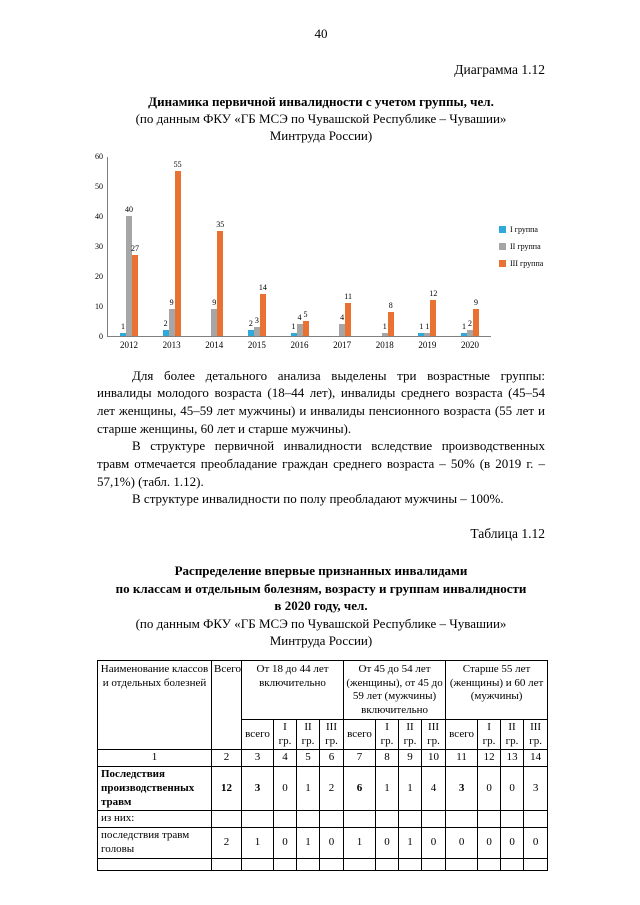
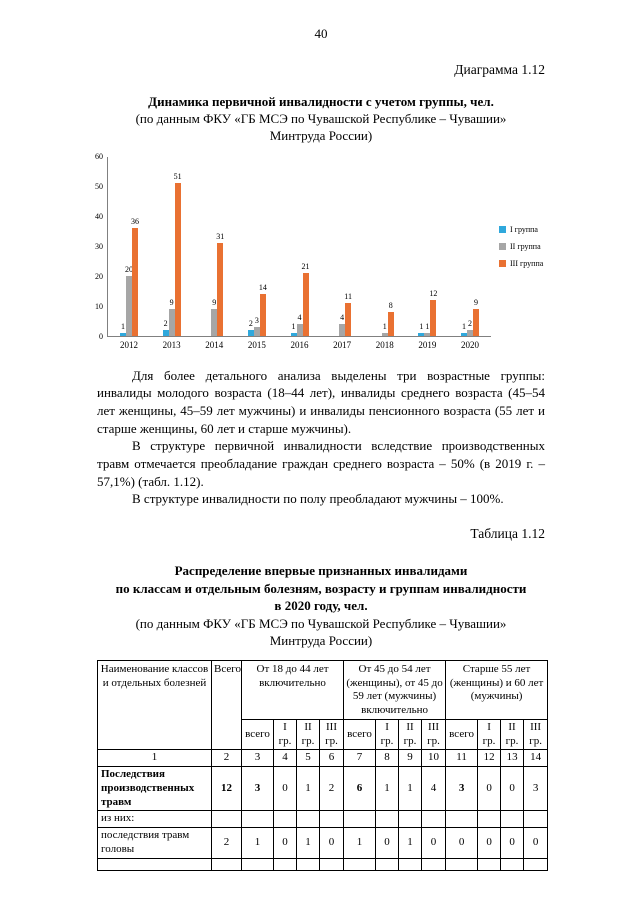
II группа/2012: 40 -> 20
III группа/2012: 27 -> 36
III группа/2013: 55 -> 51
III группа/2014: 35 -> 31
III группа/2016: 5 -> 21
